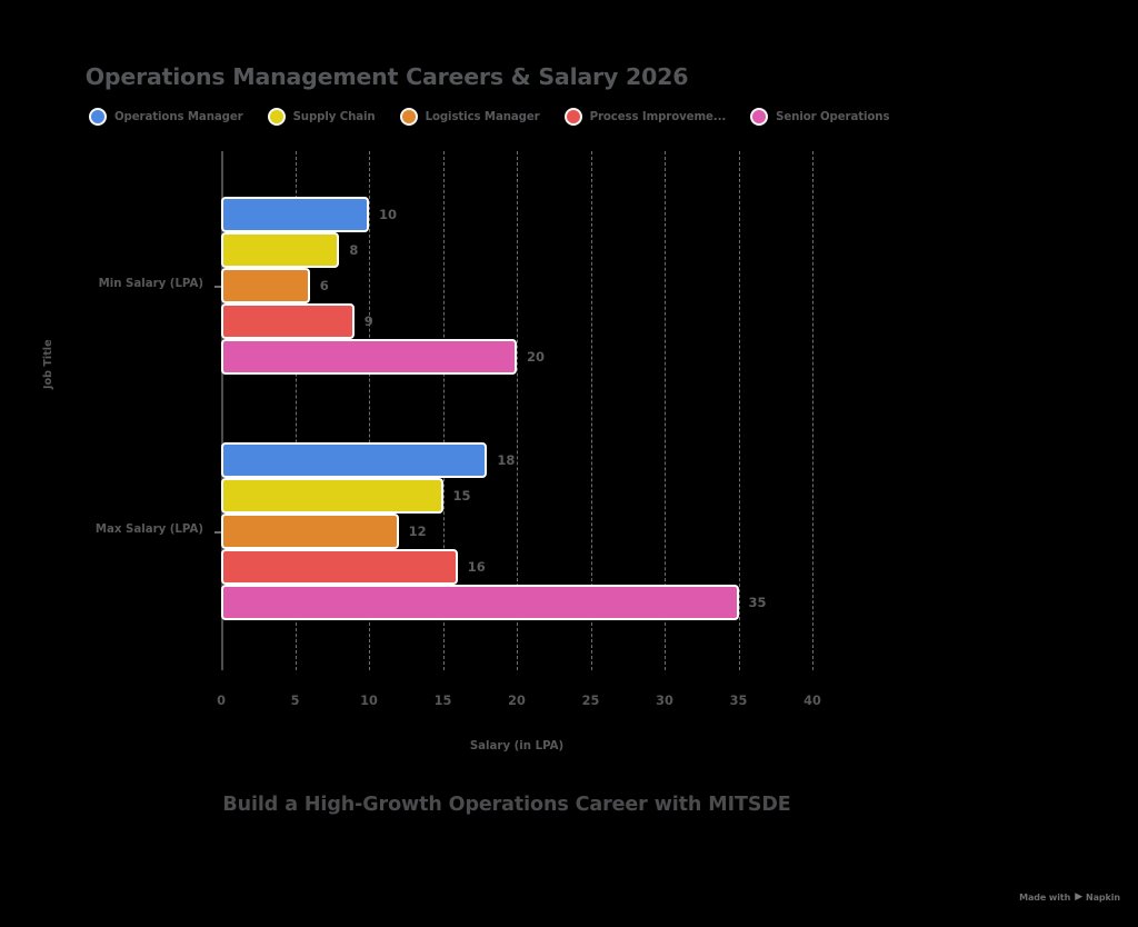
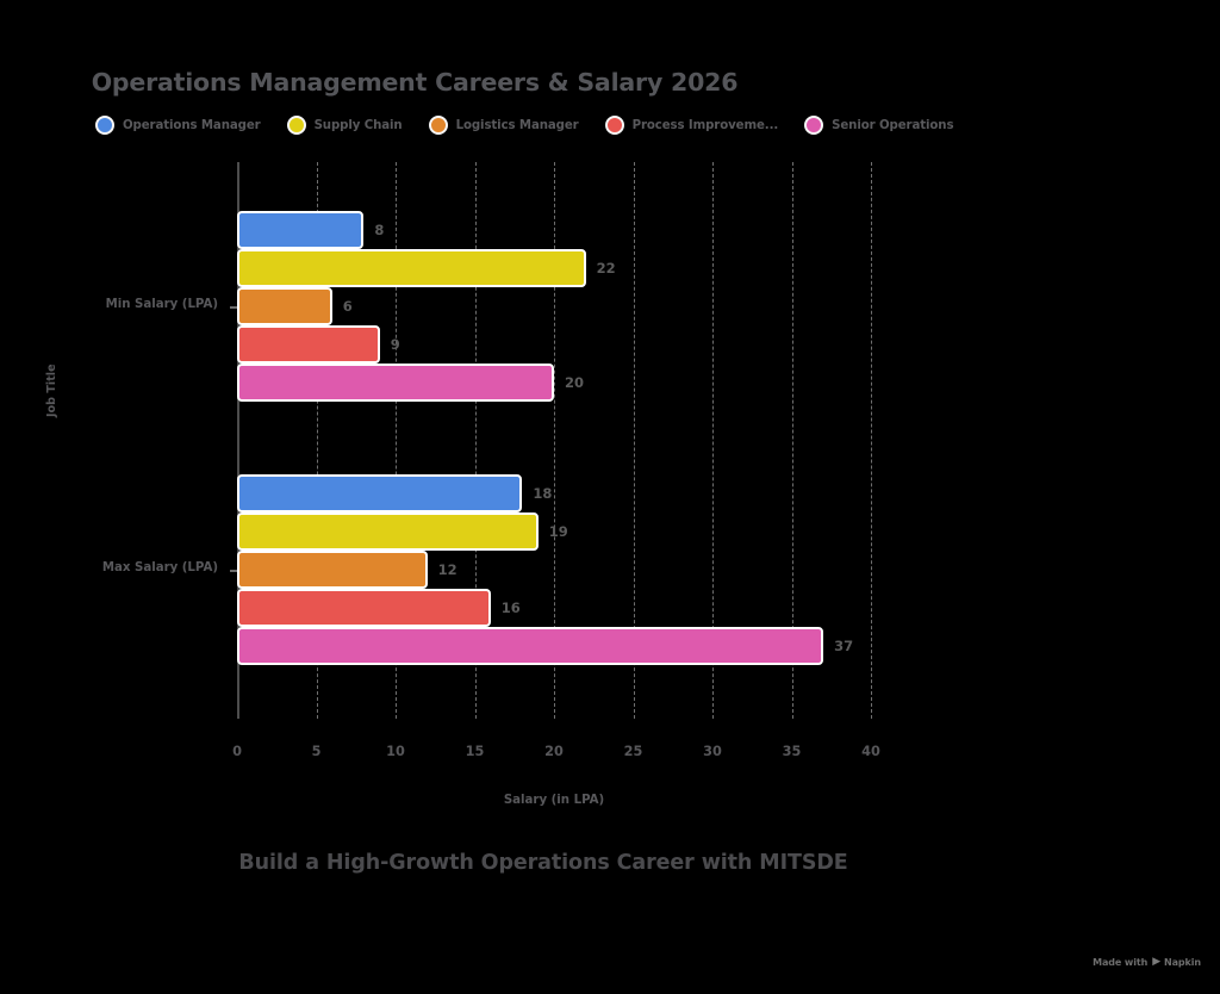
Operations Manager/Min Salary (LPA): 10 -> 8
Supply Chain/Min Salary (LPA): 8 -> 22
Supply Chain/Max Salary (LPA): 15 -> 19
Senior Operations/Max Salary (LPA): 35 -> 37
